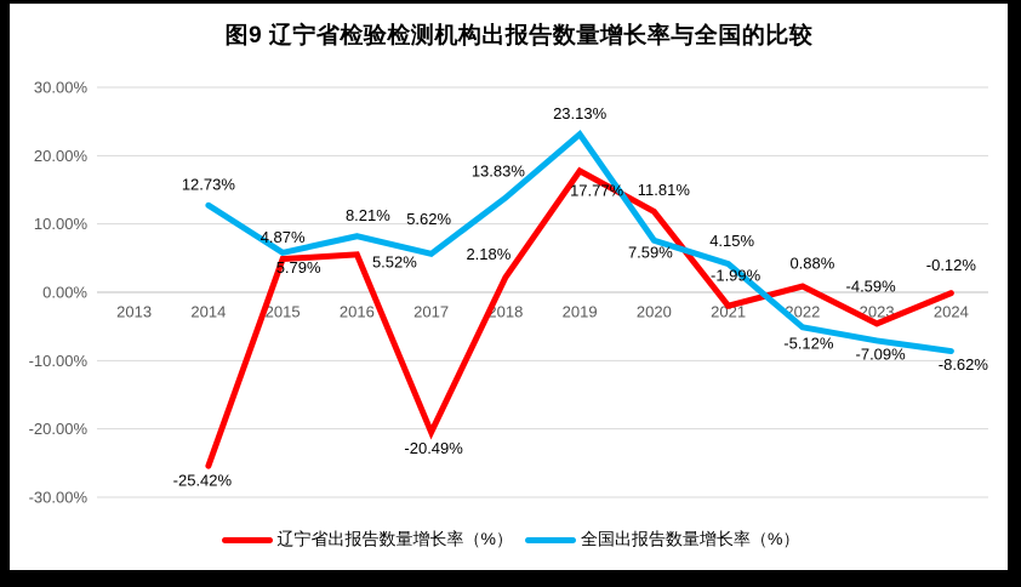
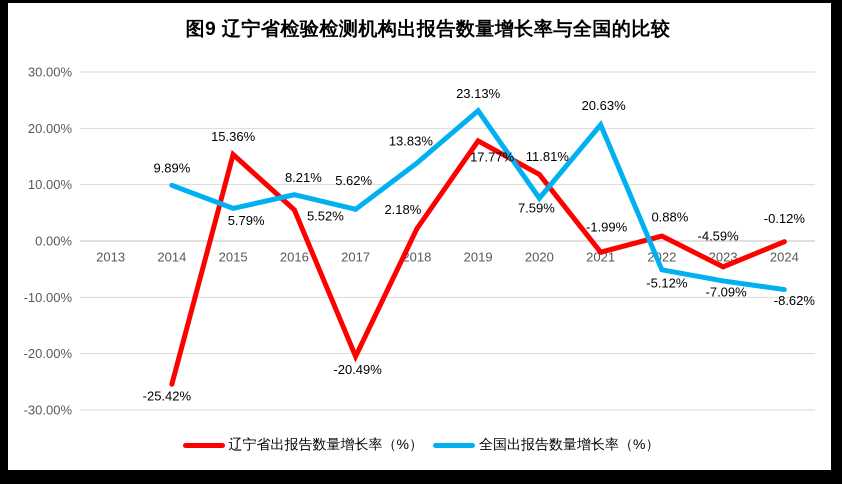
全国出报告数量增长率（%）/2014: 12.73% -> 9.89%
辽宁省出报告数量增长率（%）/2015: 4.87% -> 15.36%
全国出报告数量增长率（%）/2021: 4.15% -> 20.63%
